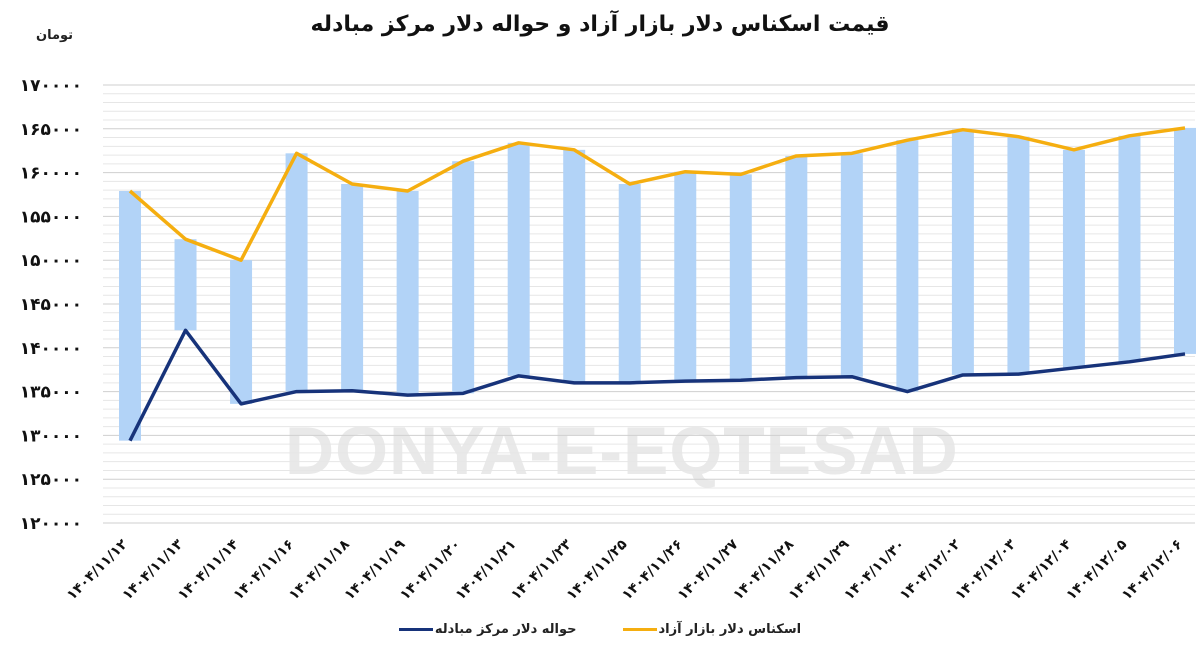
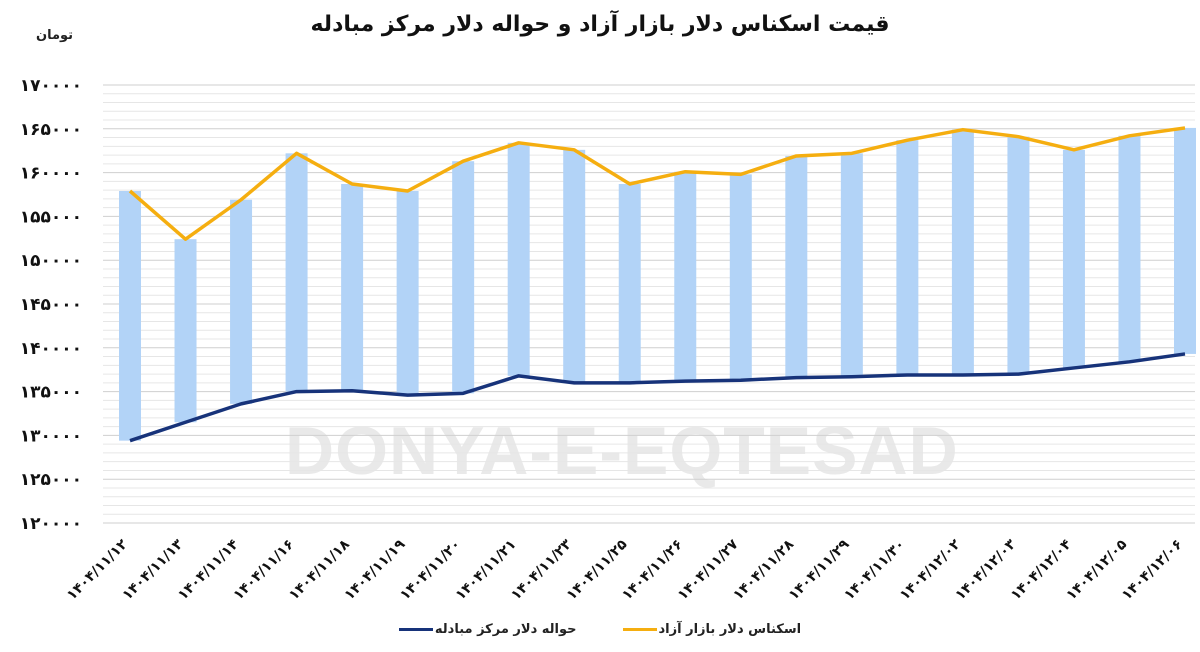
حواله دلار مرکز مبادله/۱۴۰۴/۱۱/۱۳: 142000 -> 132000
اسکناس دلار بازار آزاد/۱۴۰۴/۱۱/۱۴: 150000 -> 157000
حواله دلار مرکز مبادله/۱۴۰۴/۱۱/۳۰: 135000 -> 137000
